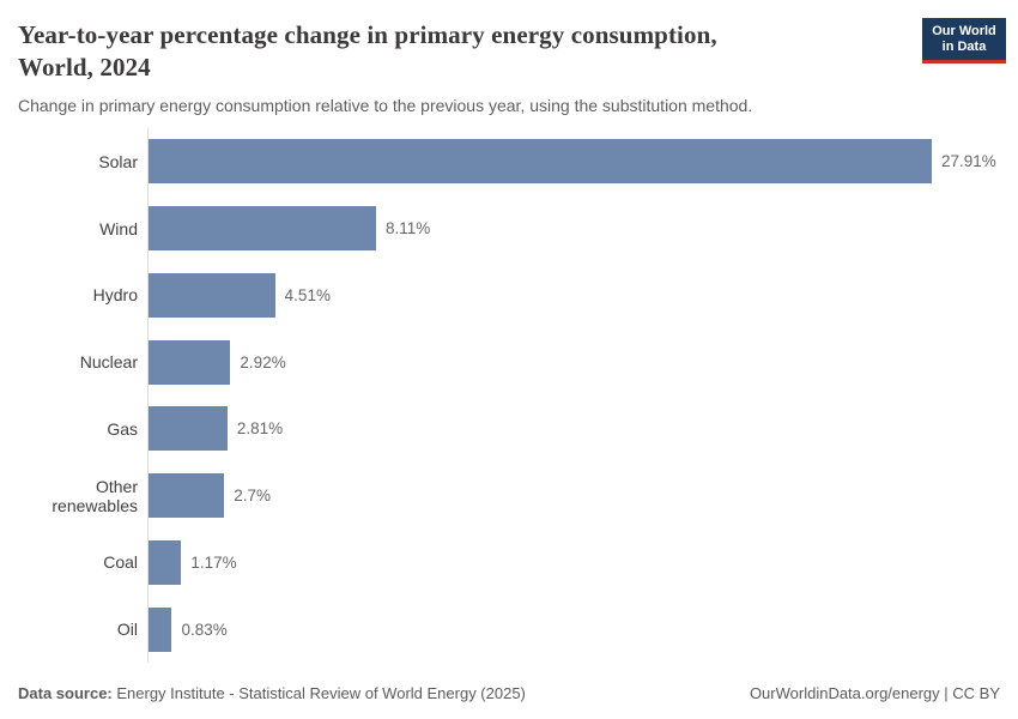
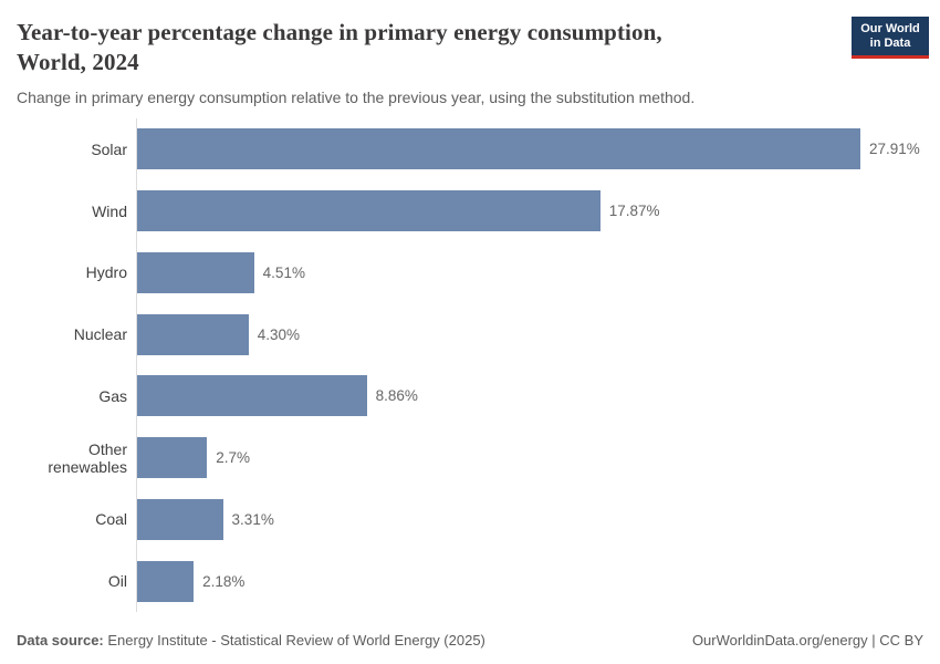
Wind: 8.11% -> 17.87%
Nuclear: 2.92% -> 4.30%
Gas: 2.81% -> 8.86%
Coal: 1.17% -> 3.31%
Oil: 0.83% -> 2.18%
